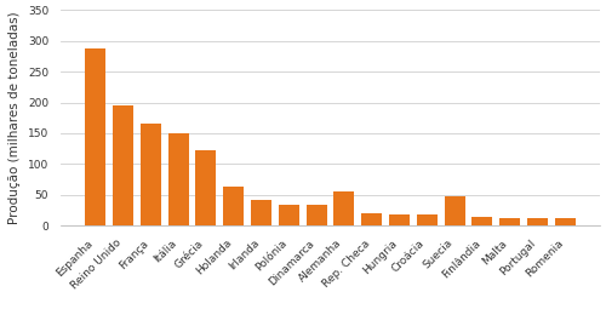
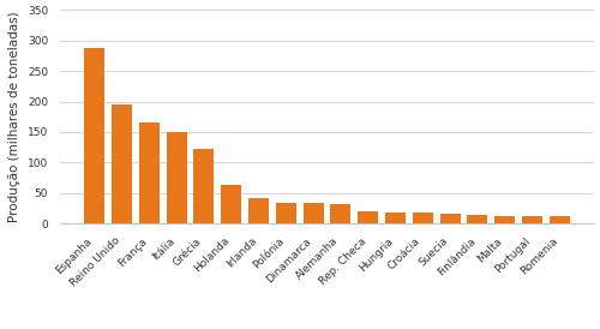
Alemanha: 56 -> 32
Suecia: 48 -> 16
